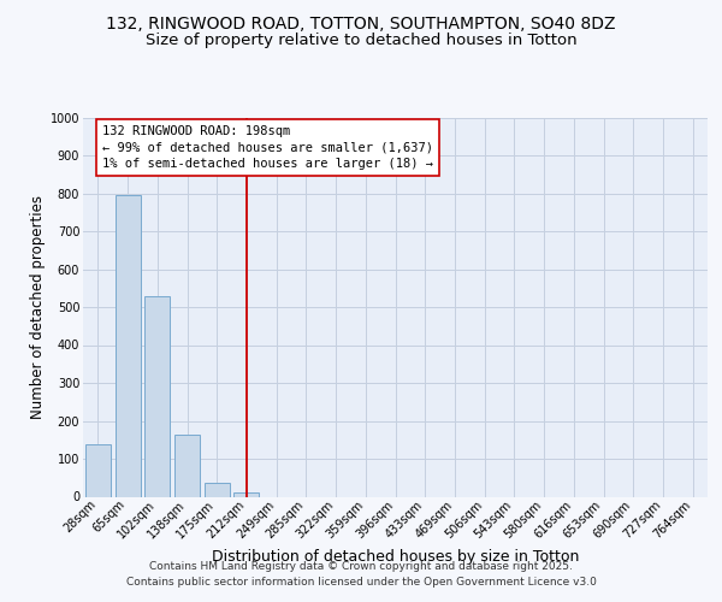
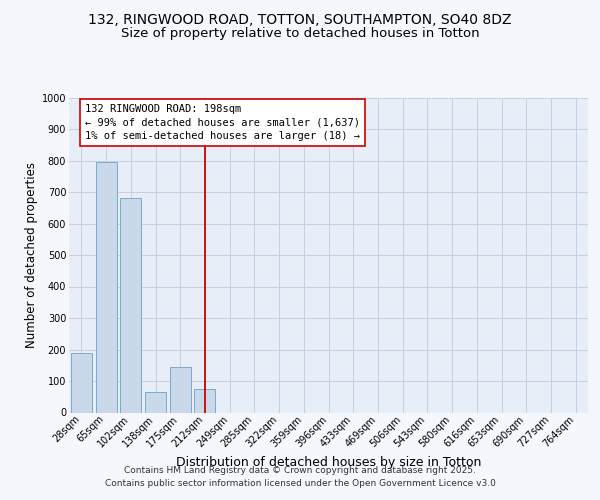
28sqm: 137 -> 190
102sqm: 530 -> 680
138sqm: 162 -> 65
175sqm: 38 -> 145
212sqm: 10 -> 75
